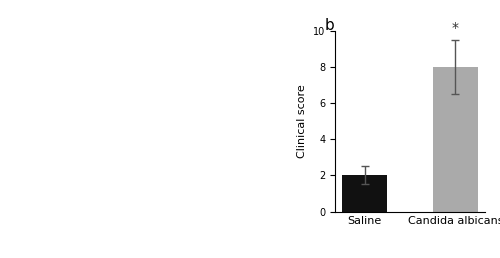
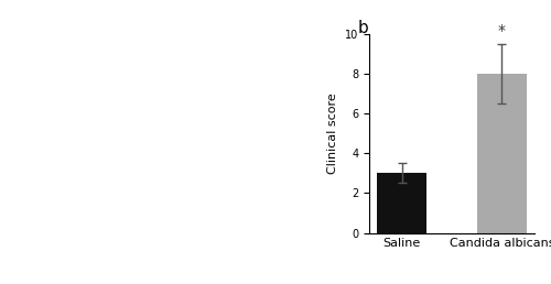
Saline: 2 -> 3
